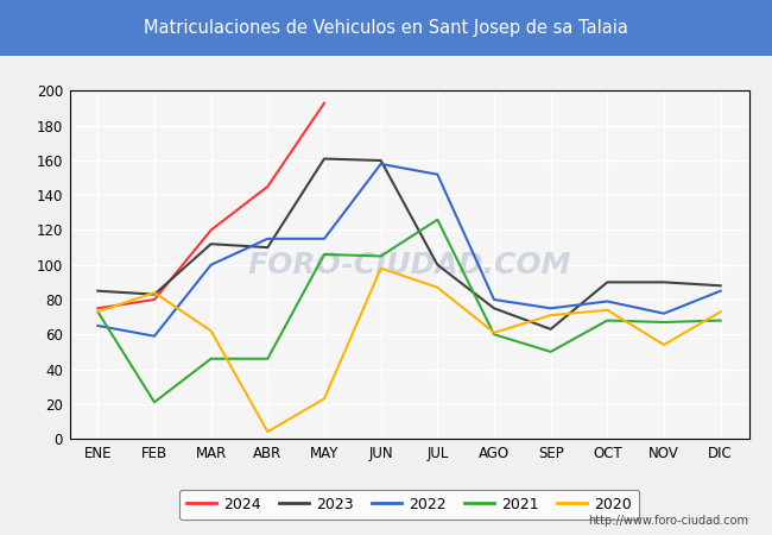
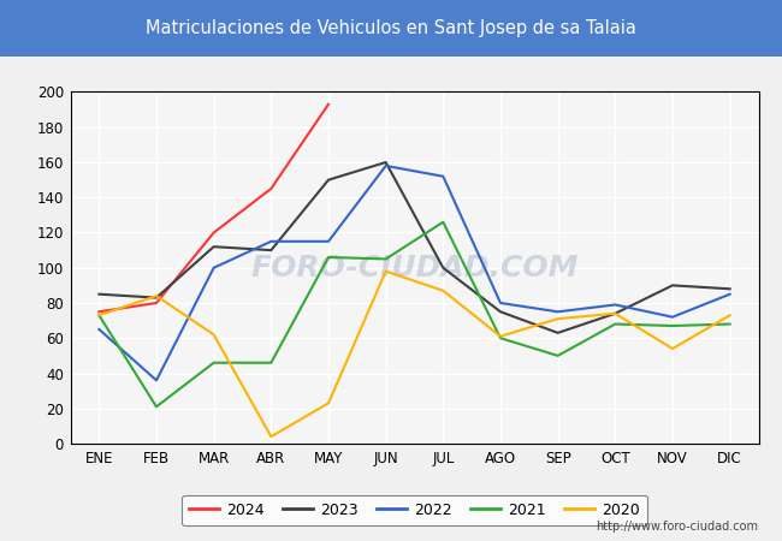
2022/FEB: 59 -> 36
2023/MAY: 161 -> 150
2023/OCT: 90 -> 74
